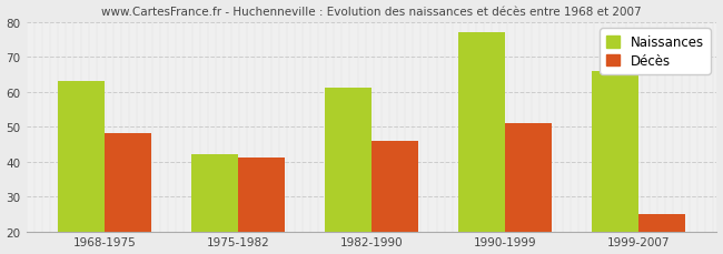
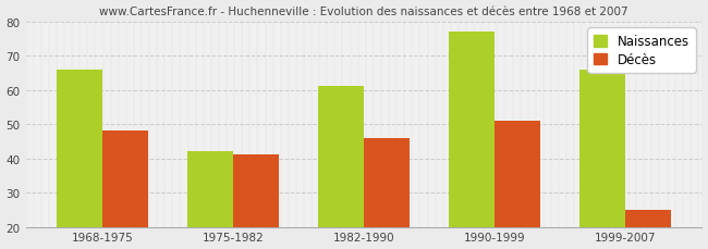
Naissances/1968-1975: 63 -> 66
